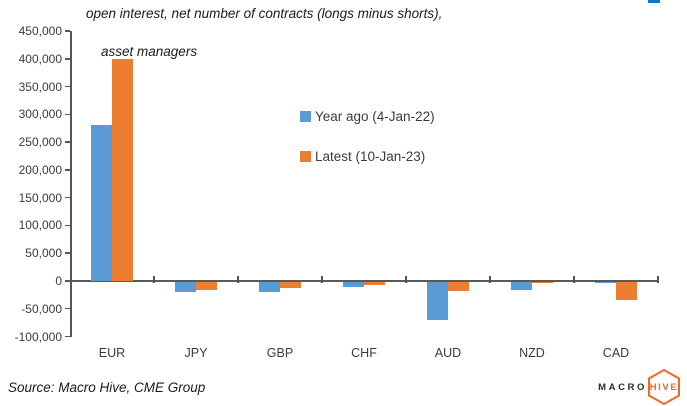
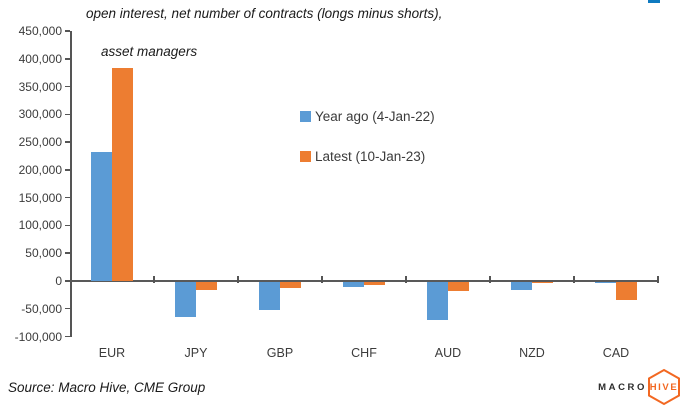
Year ago (4-Jan-22)/EUR: 280000 -> 230000
Latest (10-Jan-23)/EUR: 400000 -> 380000
Year ago (4-Jan-22)/JPY: -20000 -> -60000
Year ago (4-Jan-22)/GBP: -20000 -> -50000
